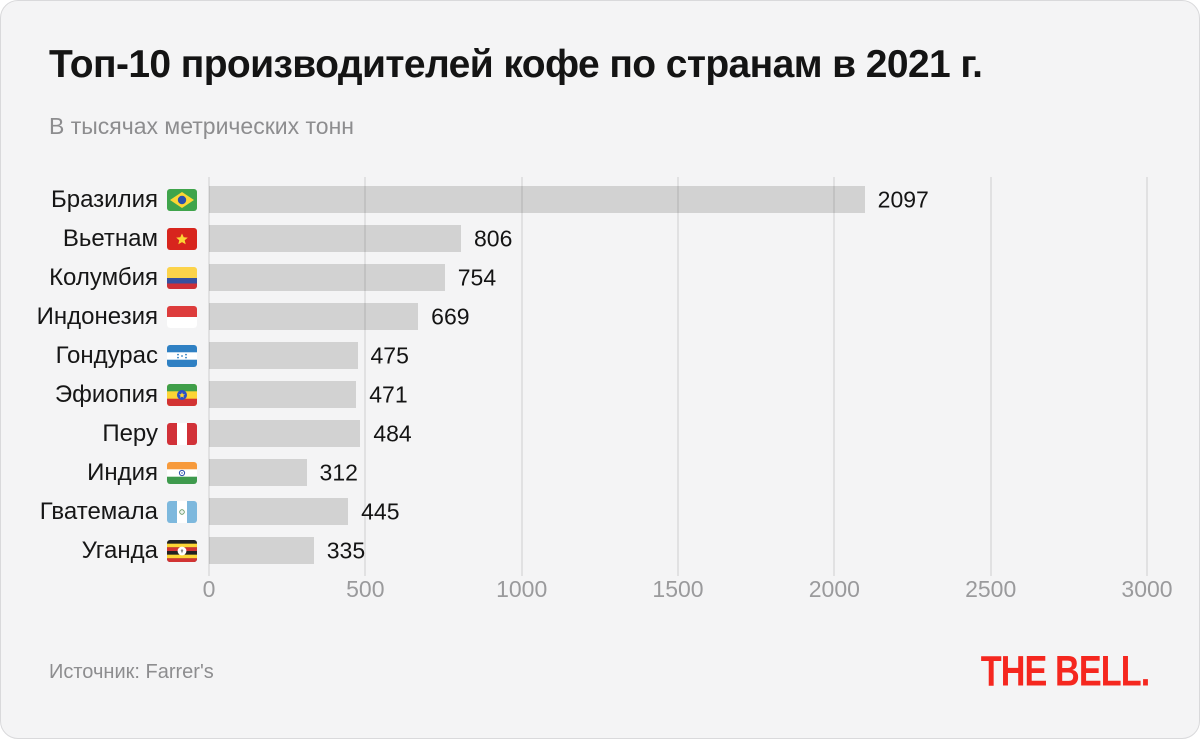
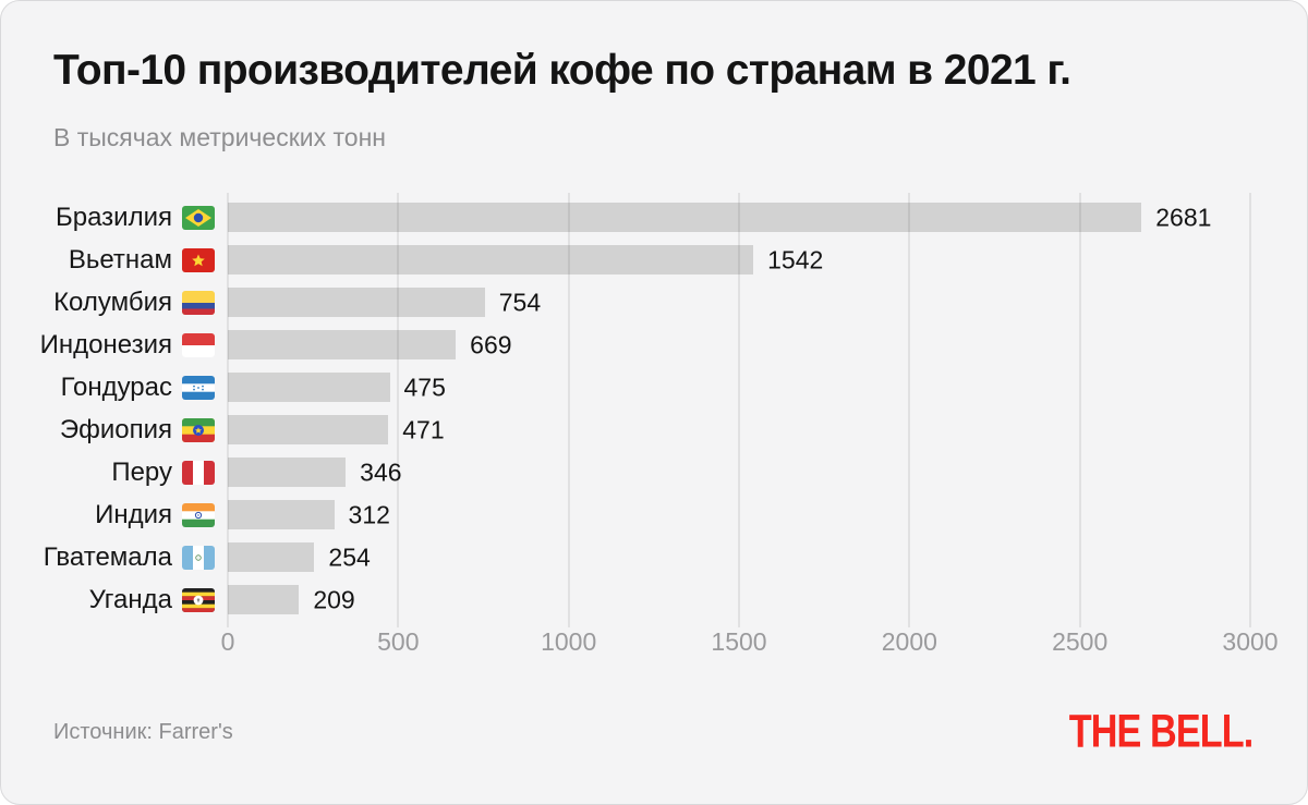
Бразилия: 2097 -> 2681
Вьетнам: 806 -> 1542
Перу: 484 -> 346
Гватемала: 445 -> 254
Уганда: 335 -> 209
